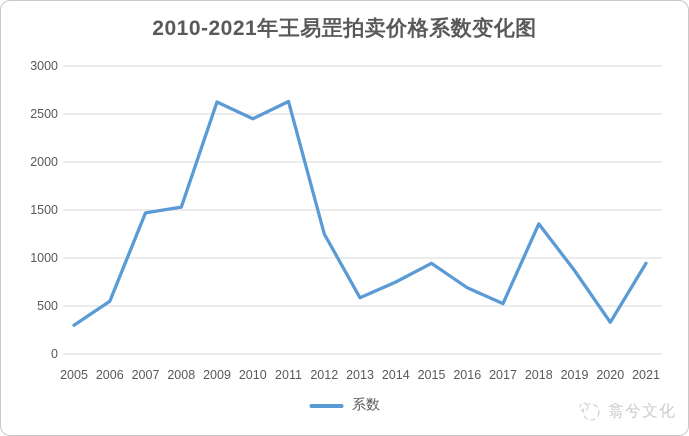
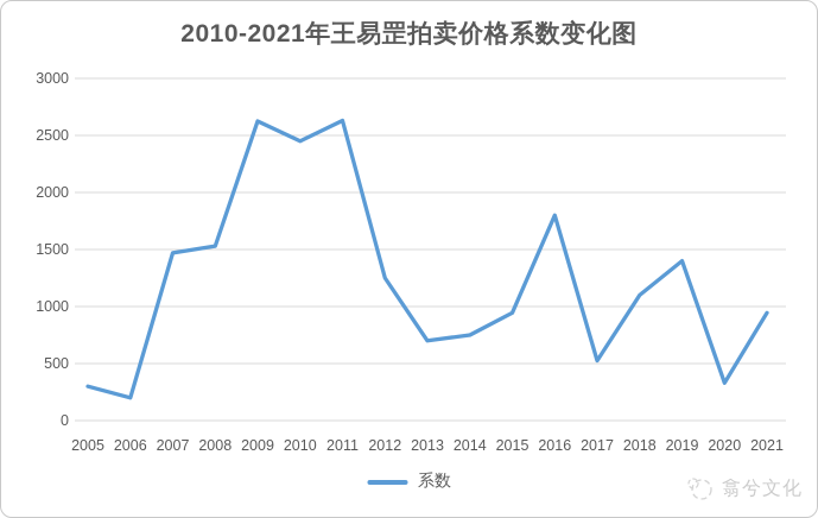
2006: 600 -> 200
2013: 600 -> 700
2016: 700 -> 1800
2018: 1400 -> 1100
2019: 900 -> 1400
